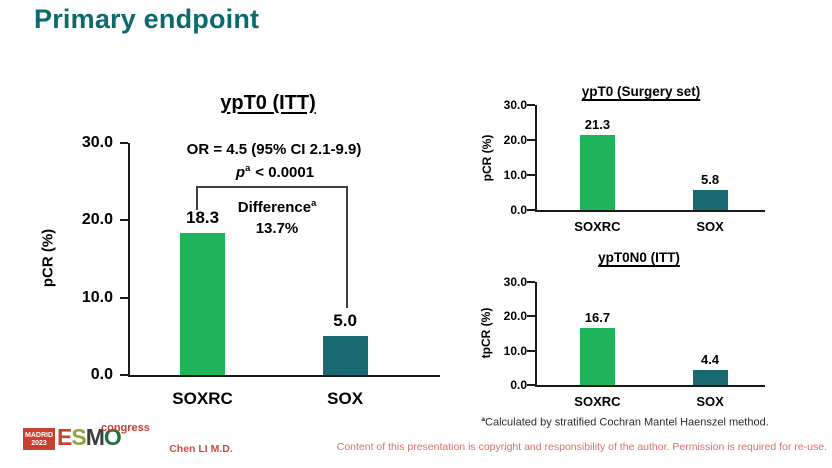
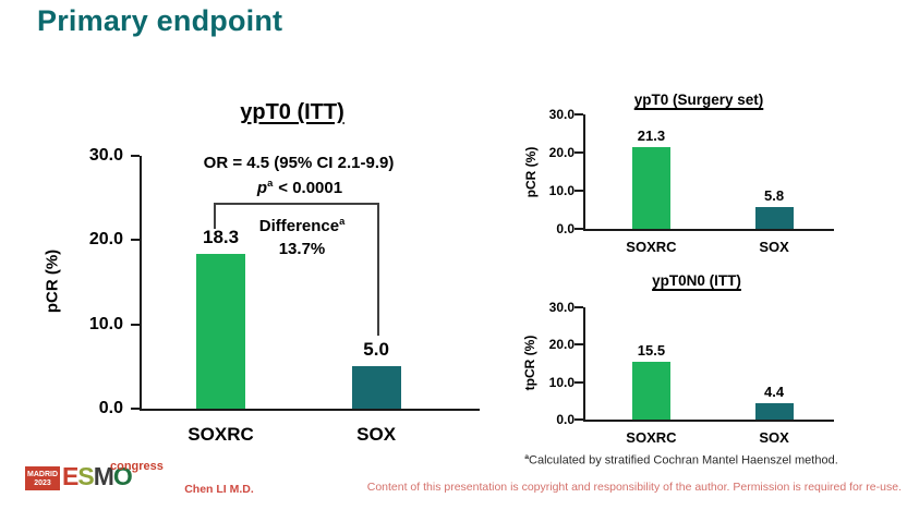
ypT0N0 (ITT)/SOXRC: 16.7 -> 15.5
